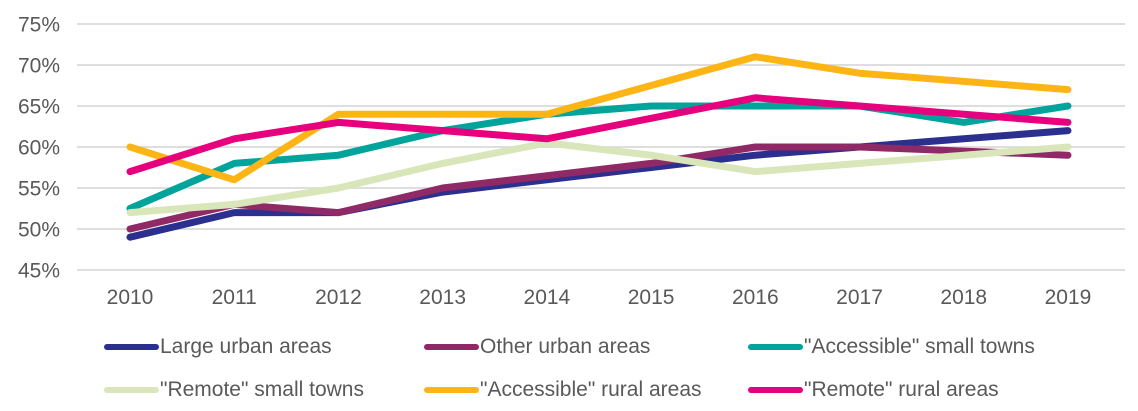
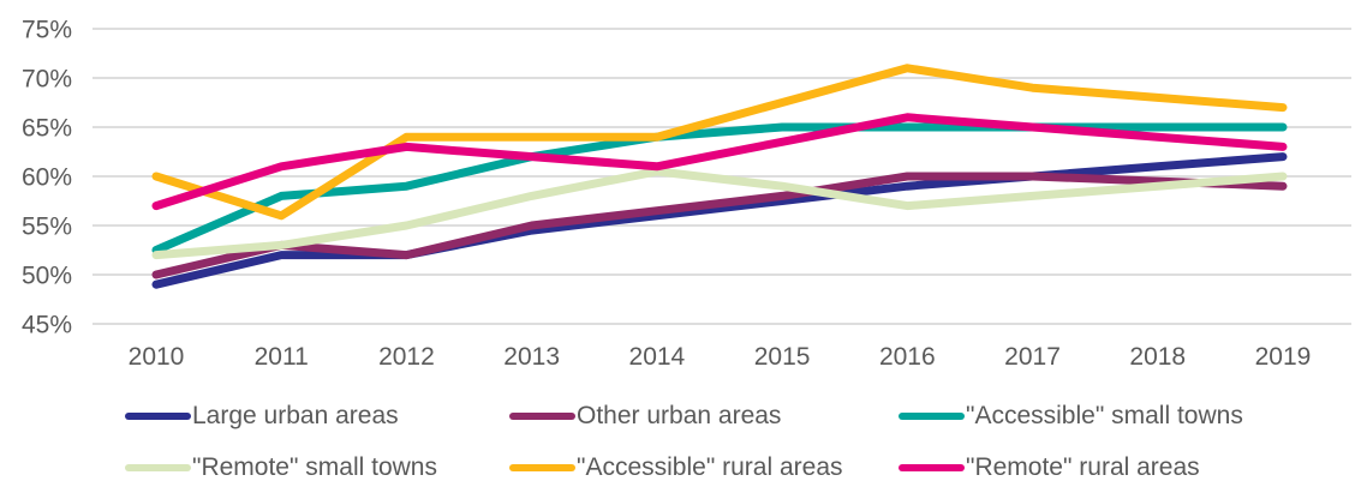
"Accessible" small towns/2018: 63% -> 65%
